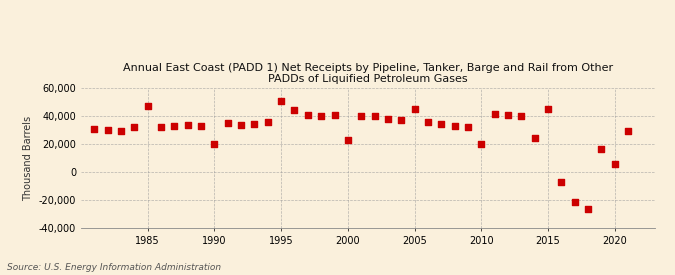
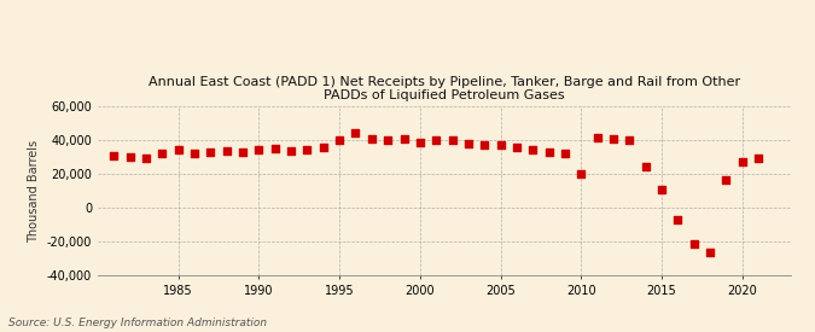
1985: 47,000 -> 34,000
1990: 20,000 -> 34,000
1995: 51,000 -> 40,000
2000: 23,000 -> 38,000
2005: 45,000 -> 38,000
2015: 45,000 -> 10,000
2020: 6,000 -> 27,000
